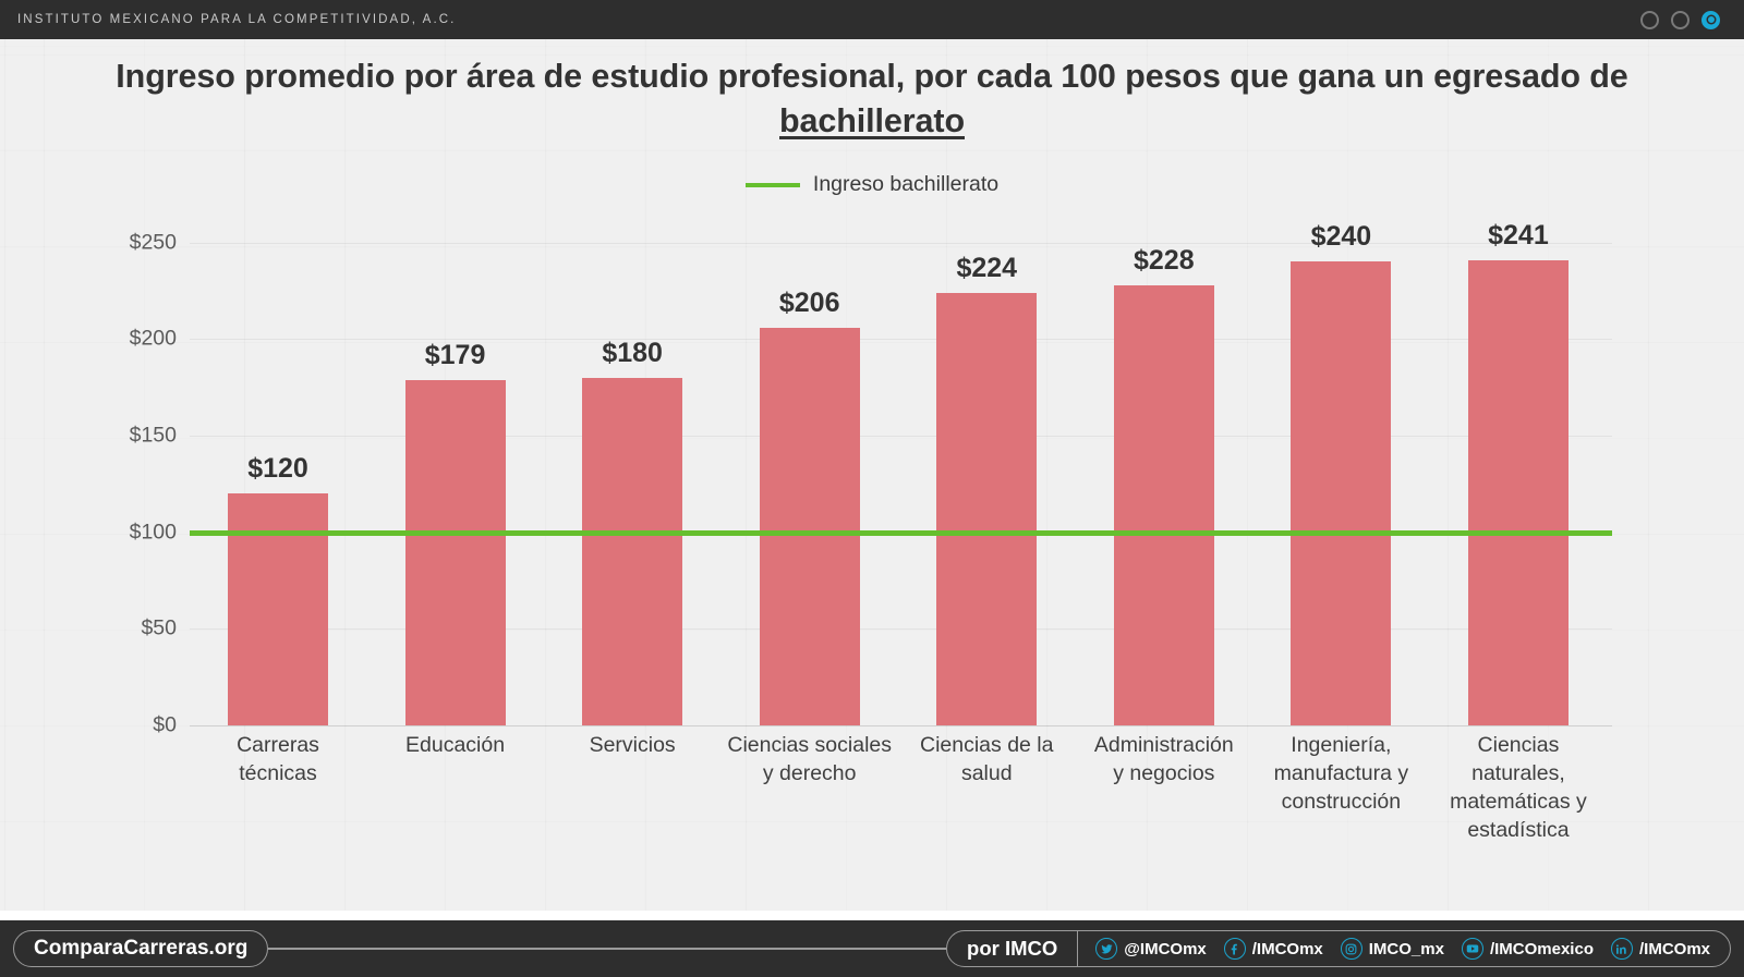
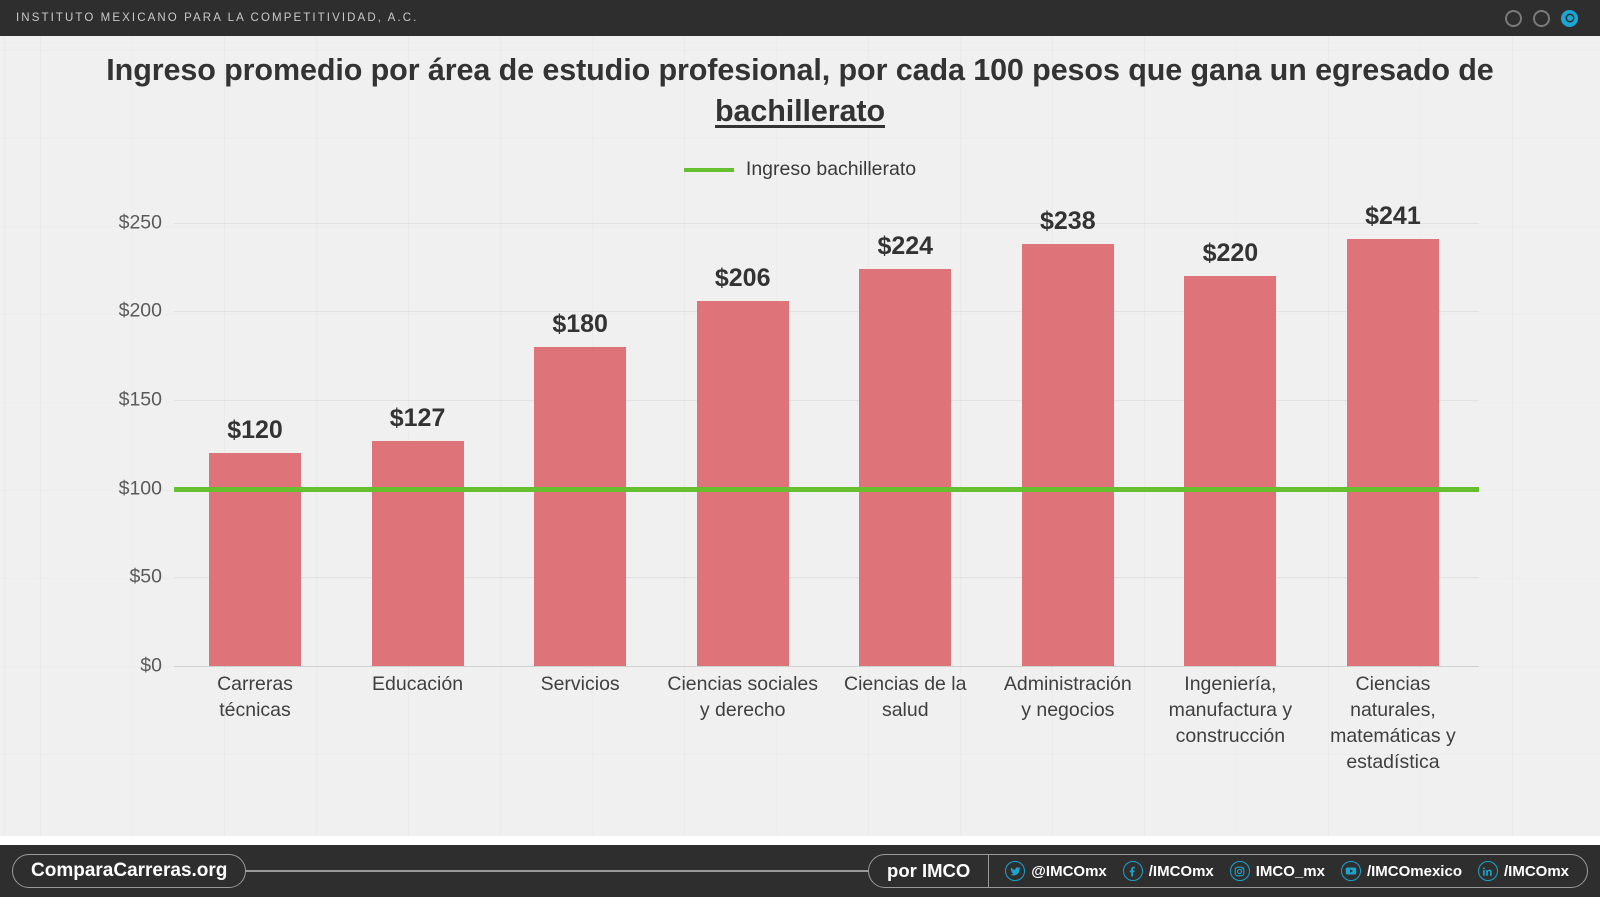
Educación: $179 -> $127
Administración y negocios: $228 -> $238
Ingeniería, manufactura y construcción: $240 -> $220
